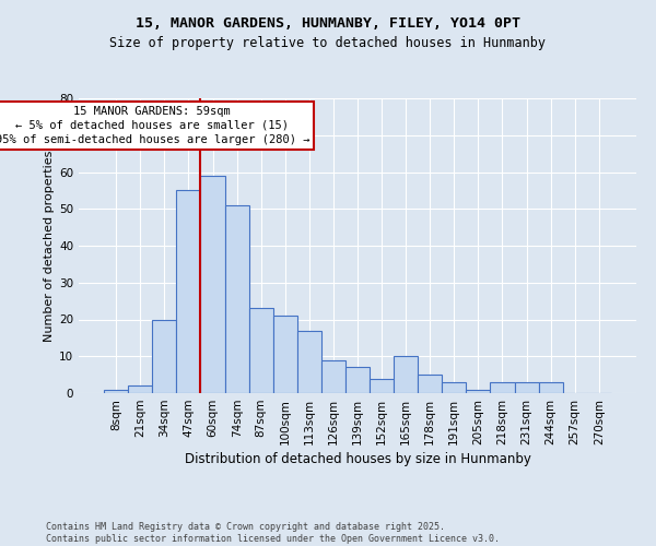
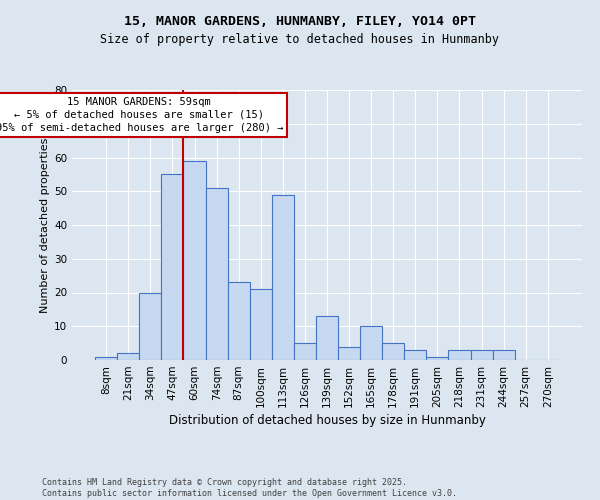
113sqm: 17 -> 49
126sqm: 9 -> 5
139sqm: 7 -> 13
